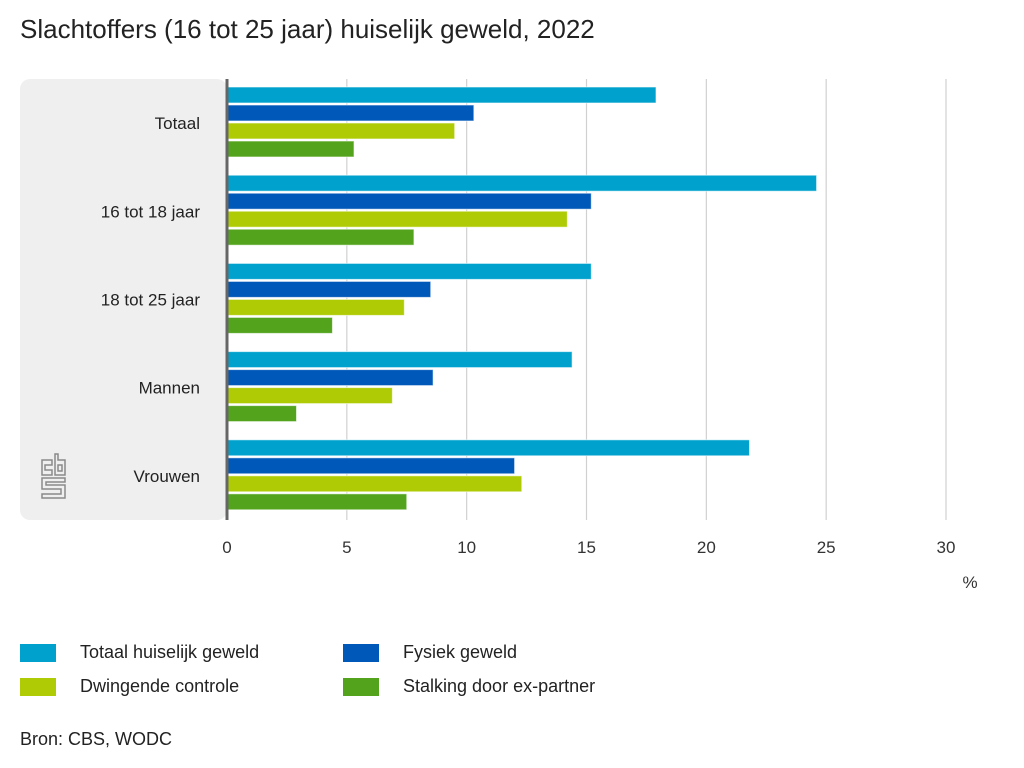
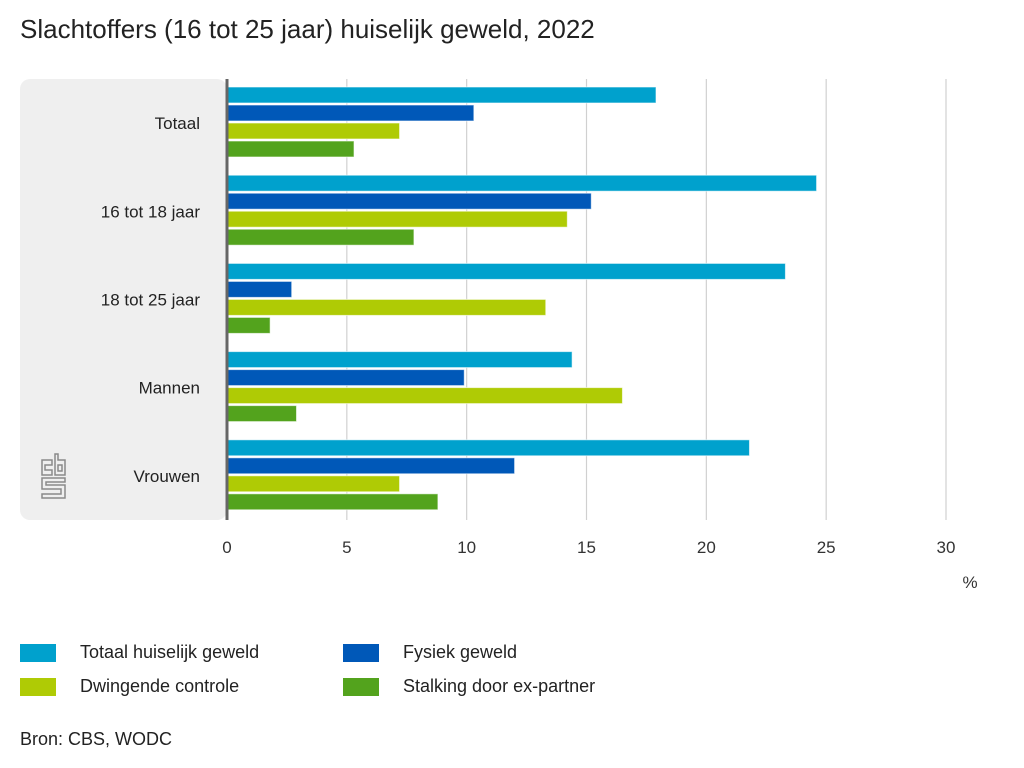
Dwingende controle/Totaal: 9.5 -> 7.2
Totaal huiselijk geweld/18 tot 25 jaar: 15.2 -> 23.3
Fysiek geweld/18 tot 25 jaar: 8.5 -> 2.7
Dwingende controle/18 tot 25 jaar: 7.4 -> 13.3
Stalking door ex-partner/18 tot 25 jaar: 4.4 -> 1.8
Fysiek geweld/Mannen: 8.6 -> 9.9
Dwingende controle/Mannen: 6.9 -> 16.5
Dwingende controle/Vrouwen: 12.3 -> 7.2
Stalking door ex-partner/Vrouwen: 7.5 -> 8.8
